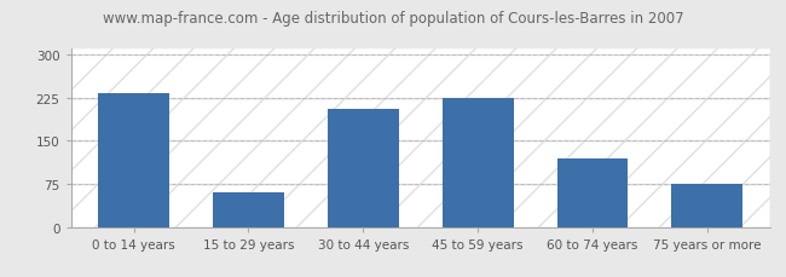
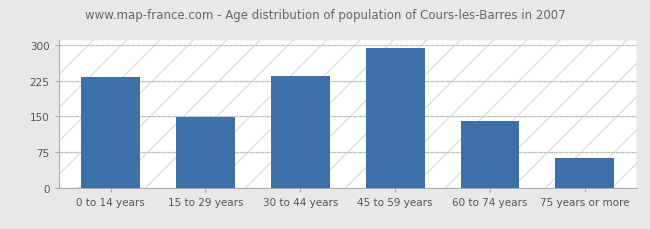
15 to 29 years: 60 -> 149
30 to 44 years: 205 -> 235
45 to 59 years: 225 -> 293
60 to 74 years: 120 -> 141
75 years or more: 75 -> 62
